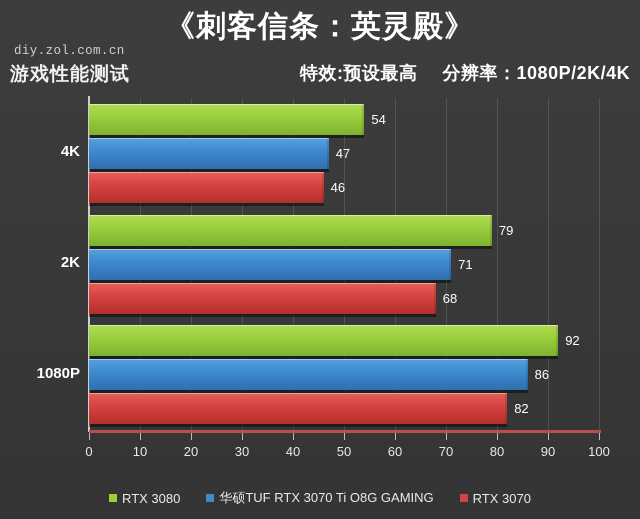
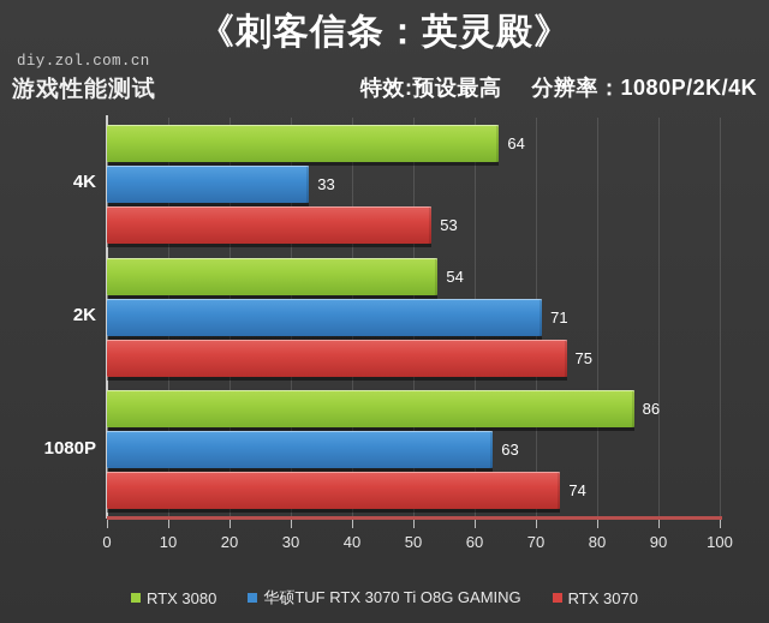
RTX 3080/1080P: 92 -> 86
华硕TUF RTX 3070 Ti O8G GAMING/1080P: 86 -> 63
RTX 3070/1080P: 82 -> 74
RTX 3080/2K: 79 -> 54
RTX 3070/2K: 68 -> 75
RTX 3080/4K: 54 -> 64
华硕TUF RTX 3070 Ti O8G GAMING/4K: 47 -> 33
RTX 3070/4K: 46 -> 53
